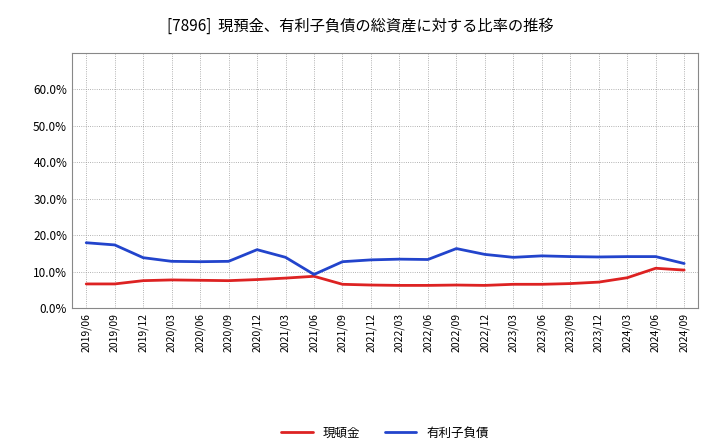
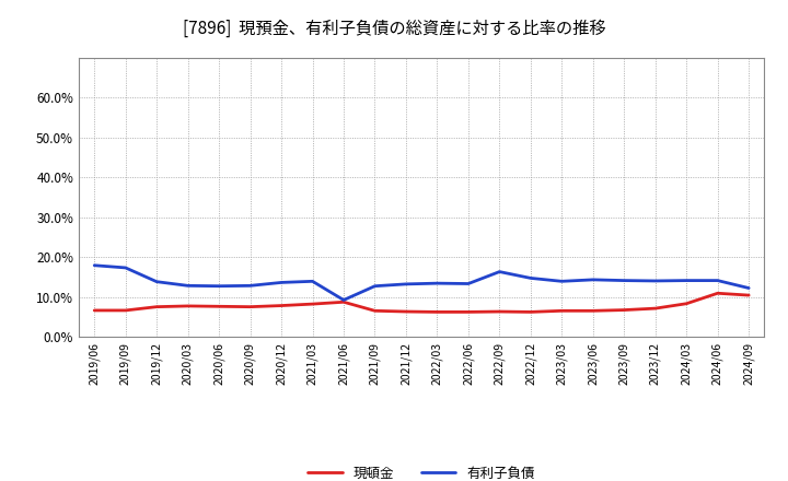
有利子負債/2020/12: 16.0% -> 13.6%
